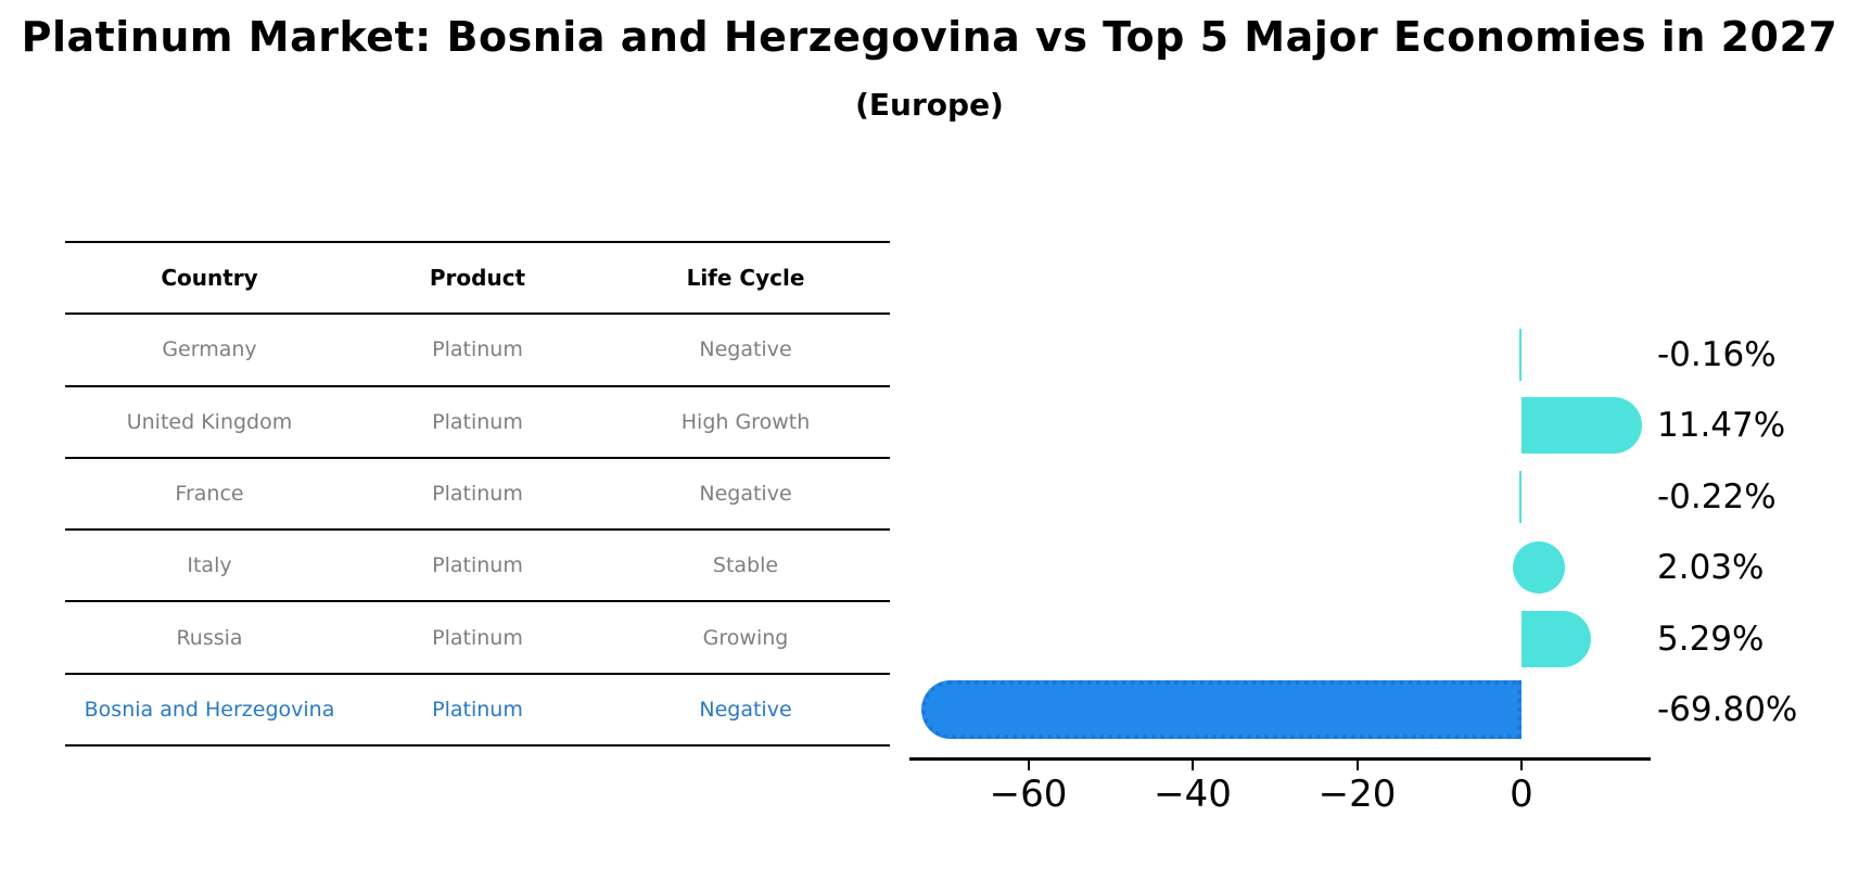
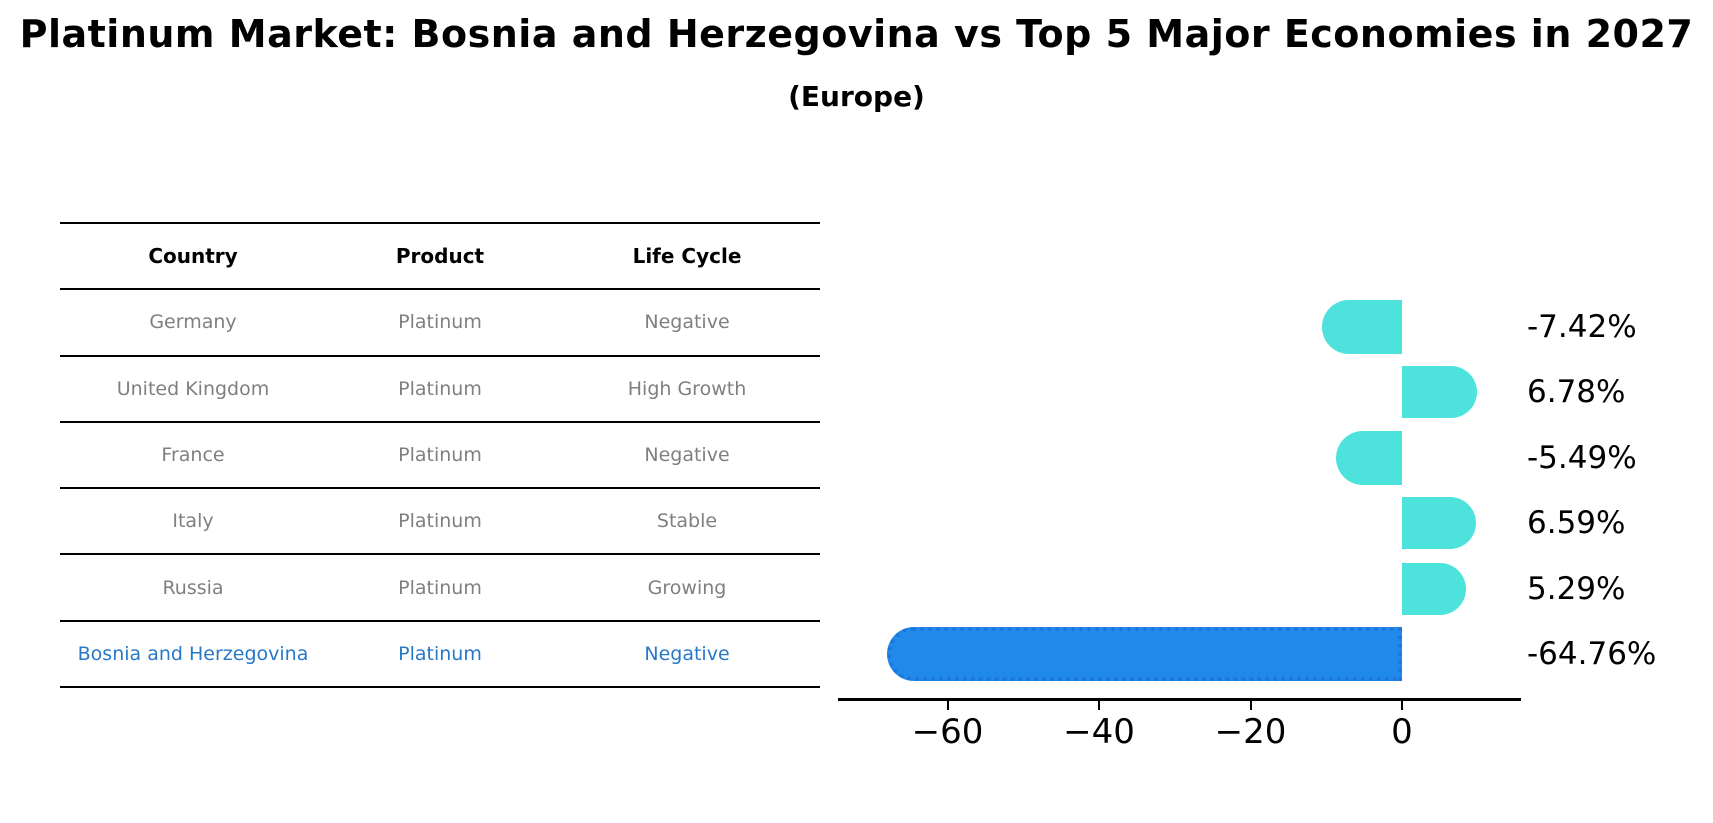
Germany: -0.16% -> -7.42%
United Kingdom: 11.47% -> 6.78%
France: -0.22% -> -5.49%
Italy: 2.03% -> 6.59%
Bosnia and Herzegovina: -69.80% -> -64.76%
